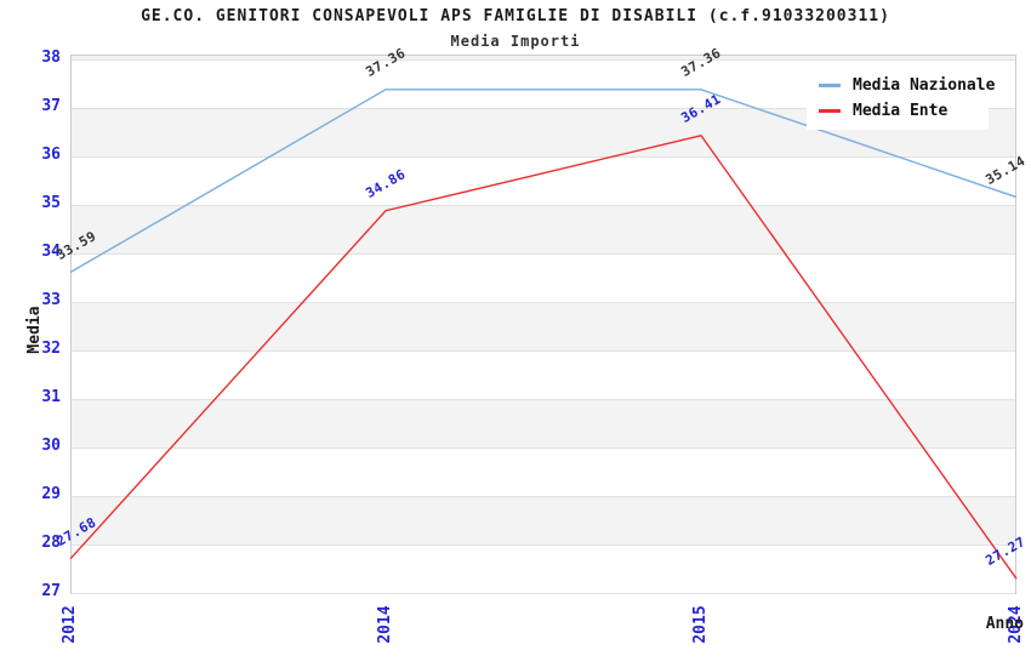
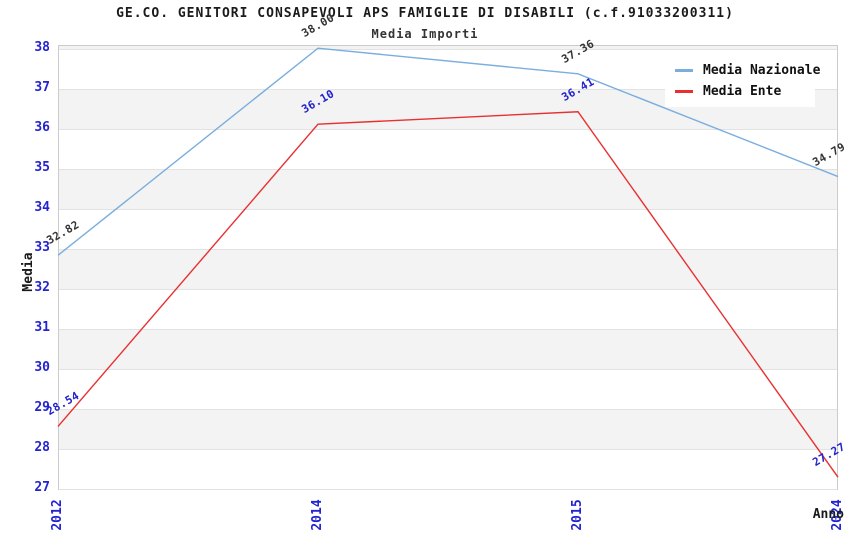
Media Nazionale/2012: 33.59 -> 32.82
Media Ente/2012: 27.68 -> 28.54
Media Nazionale/2014: 37.36 -> 38.00
Media Ente/2014: 34.86 -> 36.10
Media Nazionale/2024: 35.14 -> 34.79
